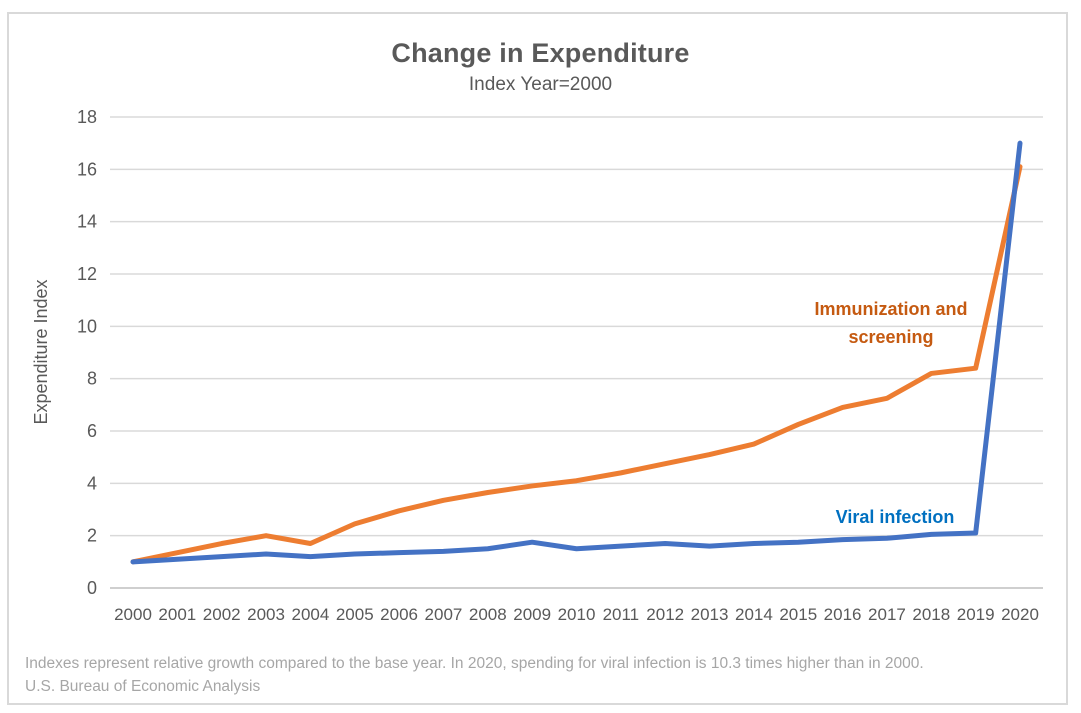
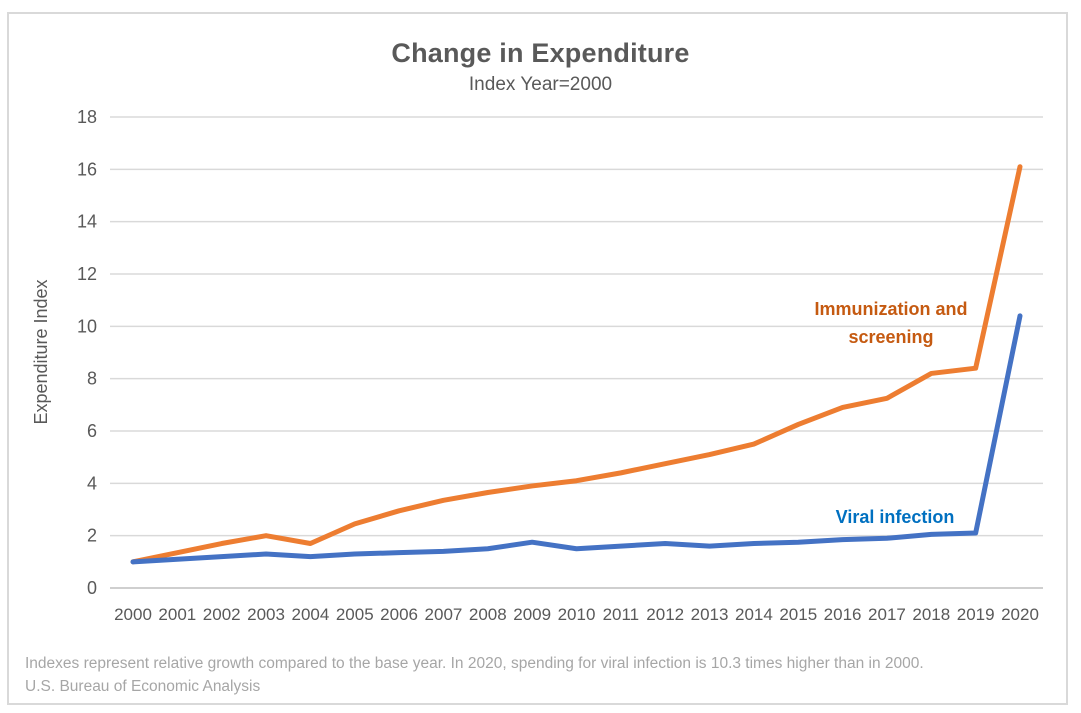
Viral infection/2020: 17.0 -> 10.4
